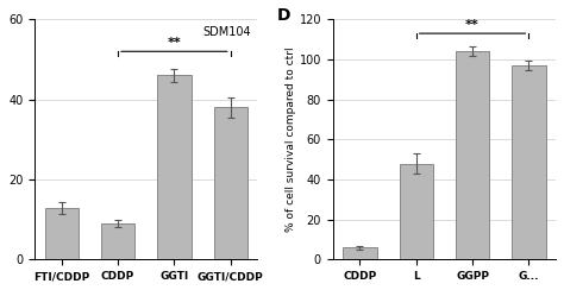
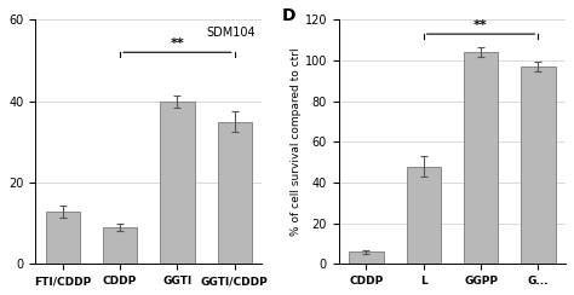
GGTI: 46 -> 40
GGTI/CDDP: 38 -> 35
